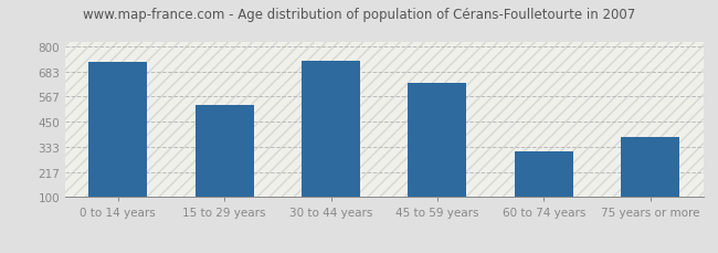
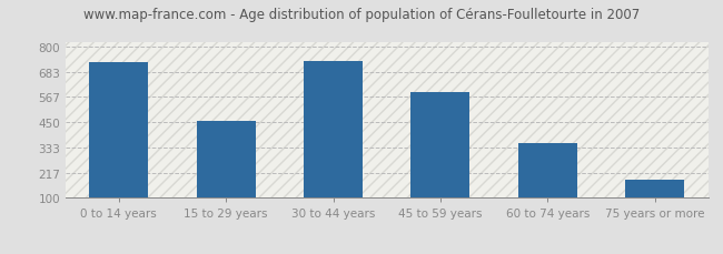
15 to 29 years: 530 -> 460
45 to 59 years: 630 -> 590
60 to 74 years: 310 -> 360
75 years or more: 380 -> 180
